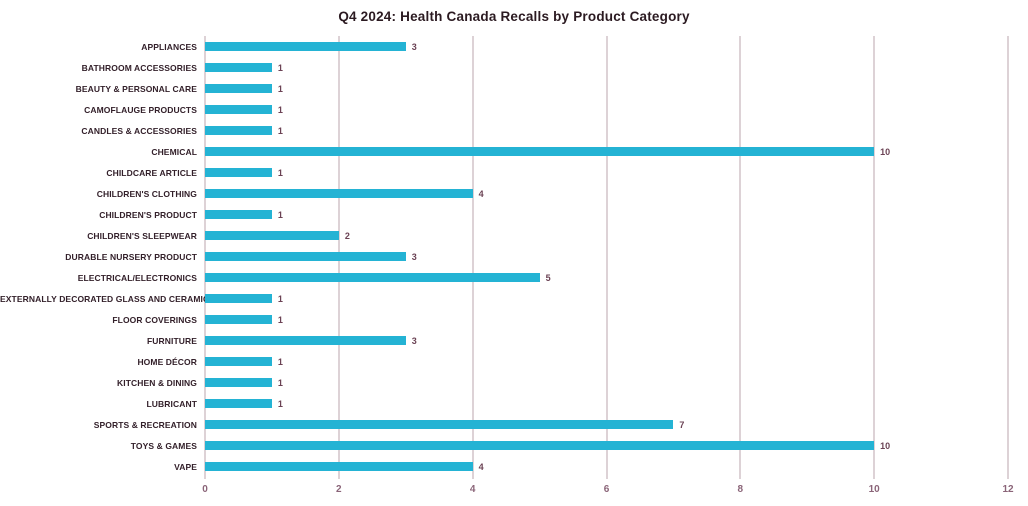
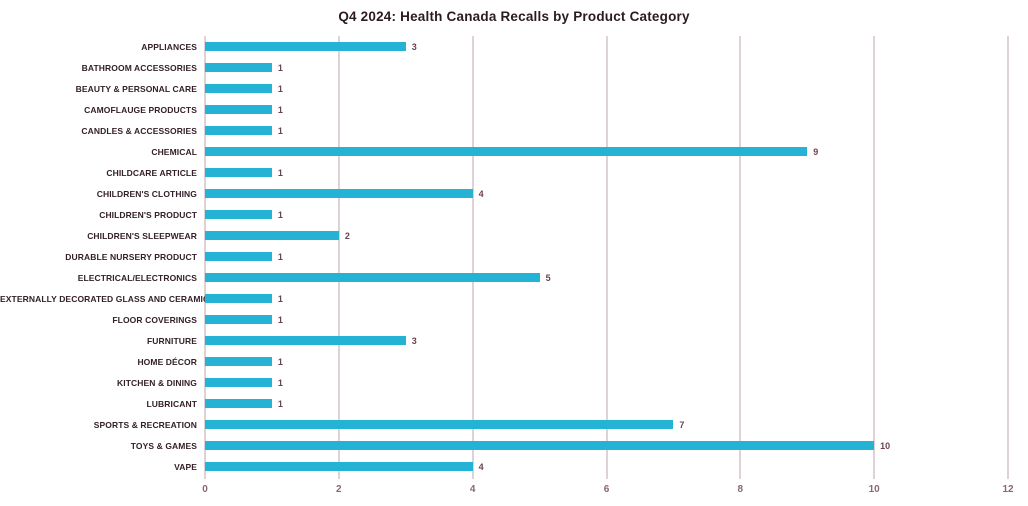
CHEMICAL: 10 -> 9
DURABLE NURSERY PRODUCT: 3 -> 1
